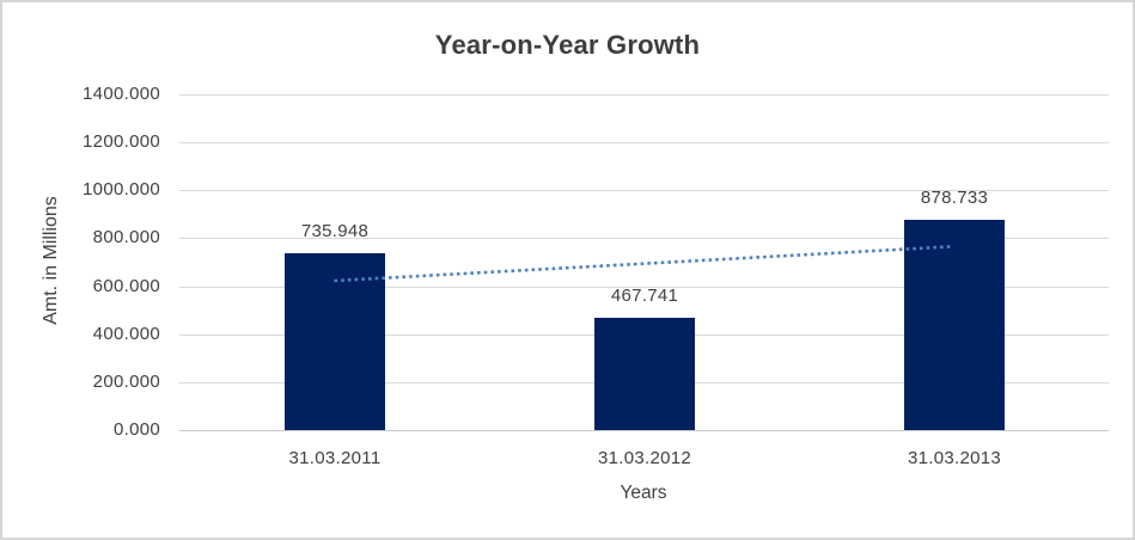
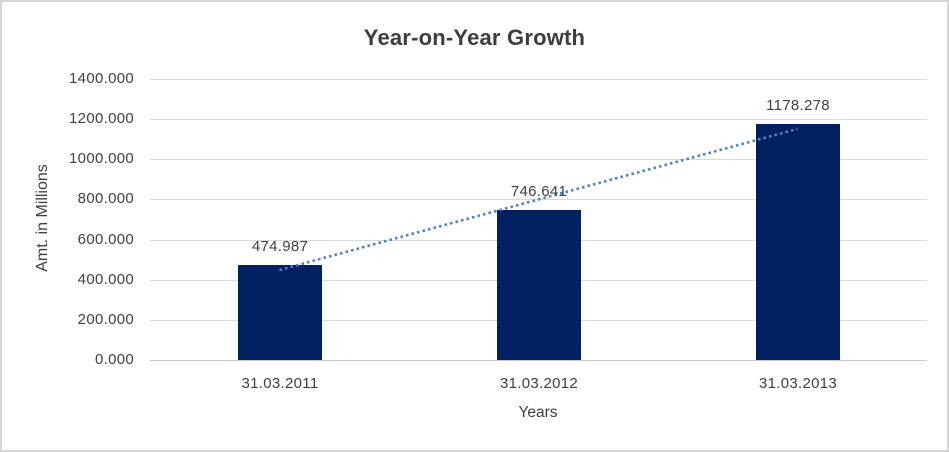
31.03.2011: 735.948 -> 474.987
31.03.2012: 467.741 -> 746.641
31.03.2013: 878.733 -> 1178.278
